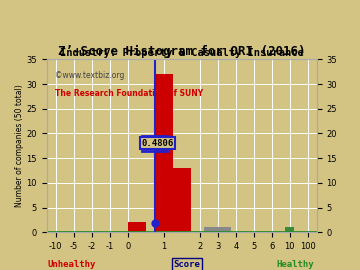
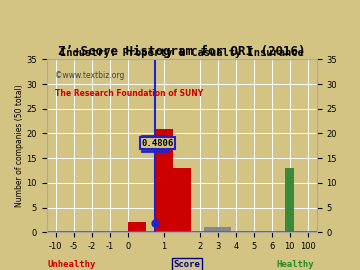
1: 32 -> 21
10: 1 -> 13
